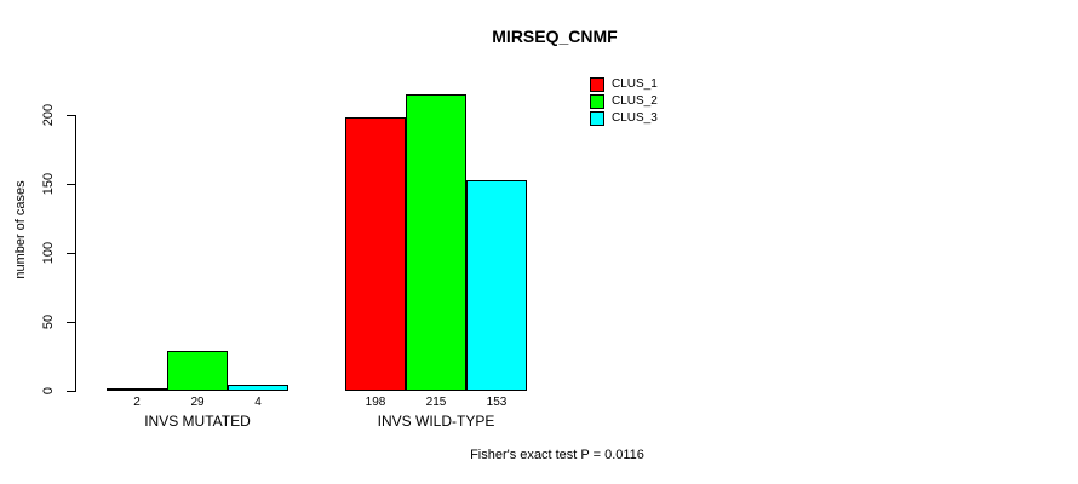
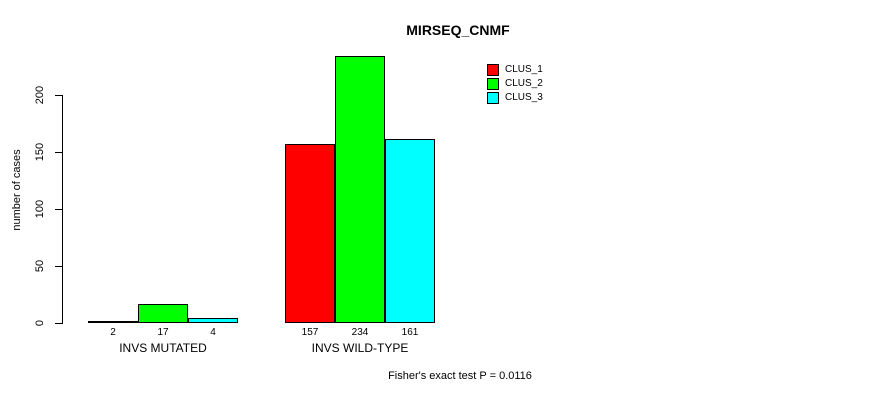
CLUS_2/INVS MUTATED: 29 -> 17
CLUS_1/INVS WILD-TYPE: 198 -> 157
CLUS_2/INVS WILD-TYPE: 215 -> 234
CLUS_3/INVS WILD-TYPE: 153 -> 161
